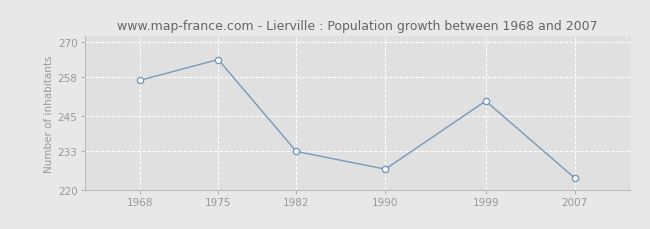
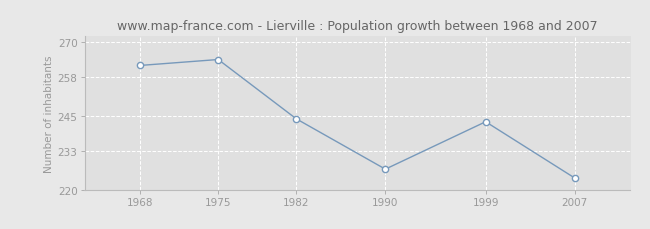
1968: 257 -> 262
1982: 233 -> 244
1999: 250 -> 243
